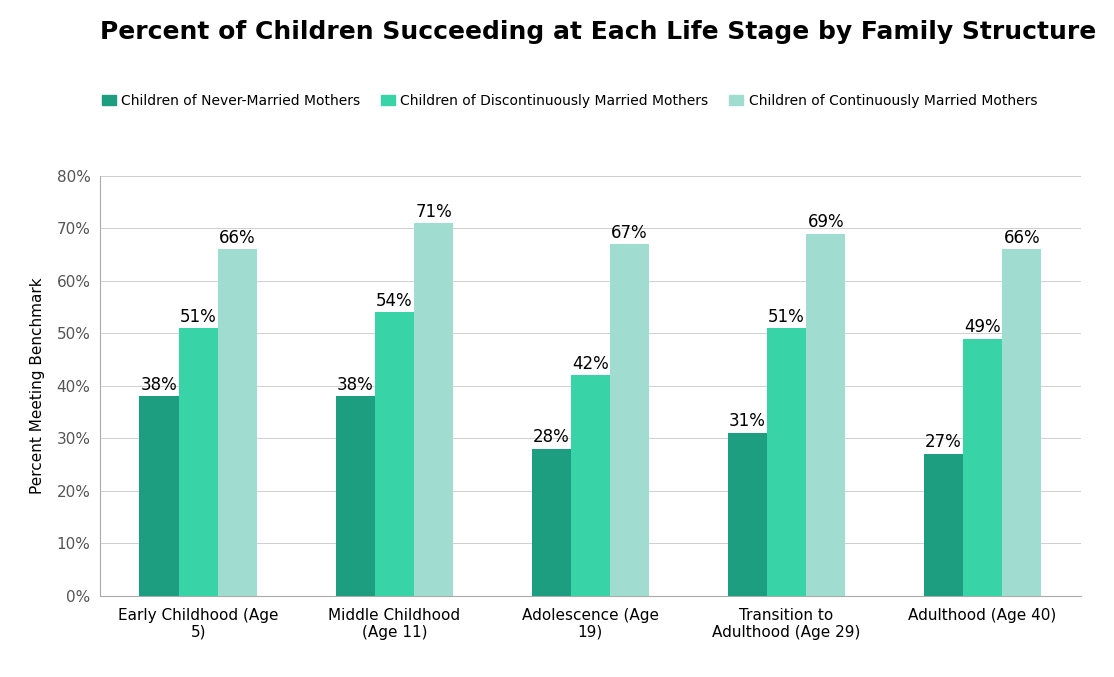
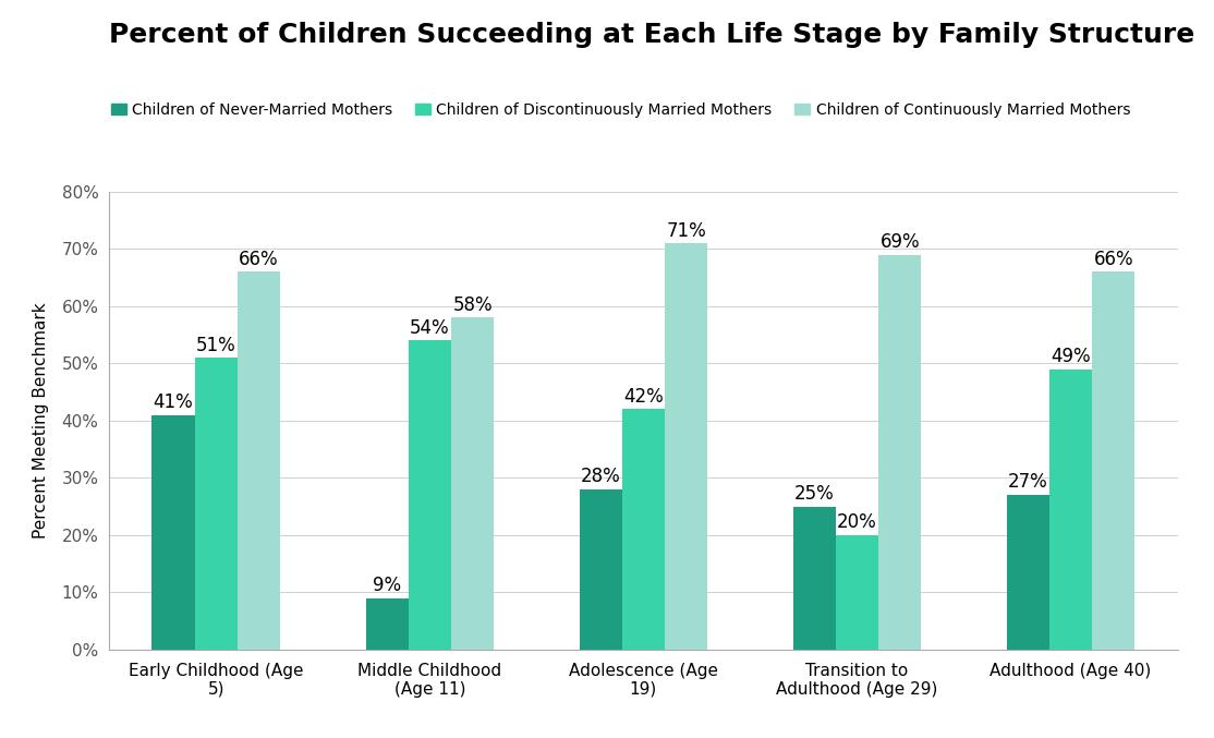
Children of Never-Married Mothers/Early Childhood (Age 5): 38% -> 41%
Children of Never-Married Mothers/Middle Childhood (Age 11): 38% -> 9%
Children of Continuously Married Mothers/Middle Childhood (Age 11): 71% -> 58%
Children of Continuously Married Mothers/Adolescence (Age 19): 67% -> 71%
Children of Never-Married Mothers/Transition to Adulthood (Age 29): 31% -> 25%
Children of Discontinuously Married Mothers/Transition to Adulthood (Age 29): 51% -> 20%
